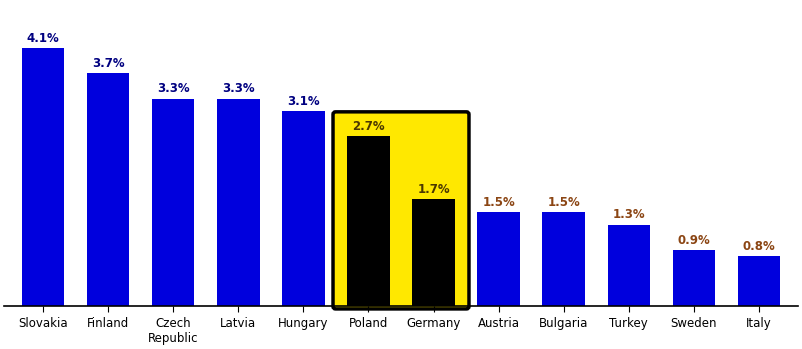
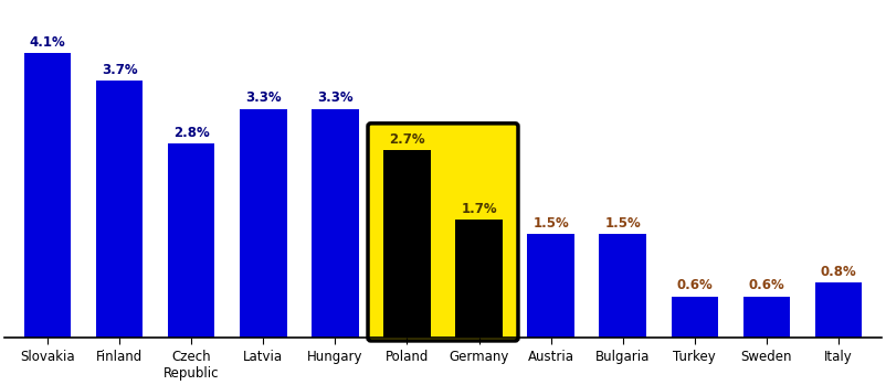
Czech Republic: 3.3% -> 2.8%
Hungary: 3.1% -> 3.3%
Turkey: 1.3% -> 0.6%
Sweden: 0.9% -> 0.6%
